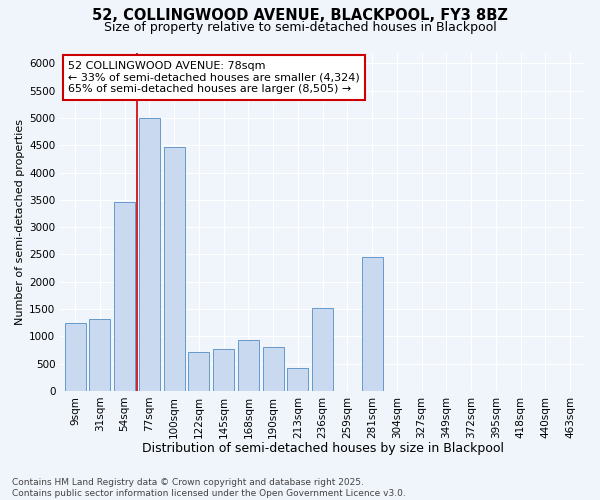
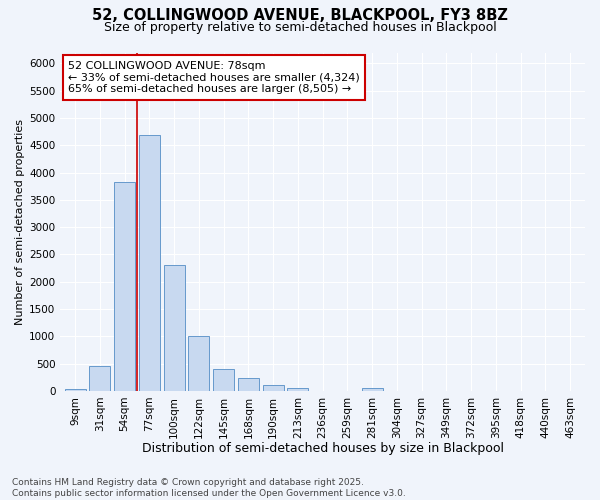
9sqm: 1240 -> 30
31sqm: 1320 -> 450
54sqm: 3460 -> 3820
77sqm: 5000 -> 4680
100sqm: 4460 -> 2300
122sqm: 720 -> 1000
145sqm: 760 -> 400
168sqm: 940 -> 230
190sqm: 800 -> 100
213sqm: 420 -> 60
236sqm: 1520 -> 0
281sqm: 2460 -> 50
